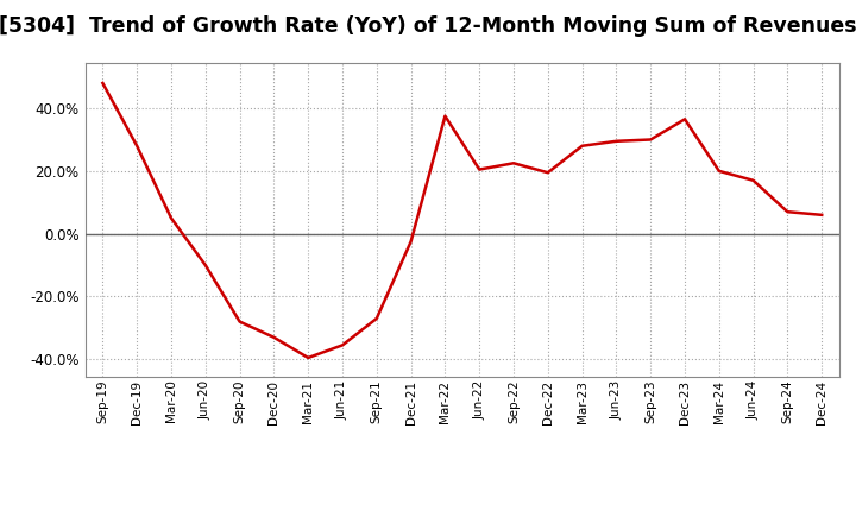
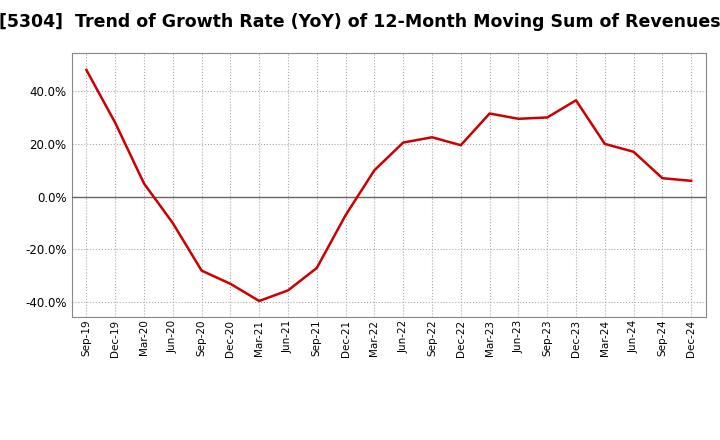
Dec-21: -2.5% -> -7.0%
Mar-22: 37.5% -> 10.0%
Mar-23: 28.0% -> 31.5%
